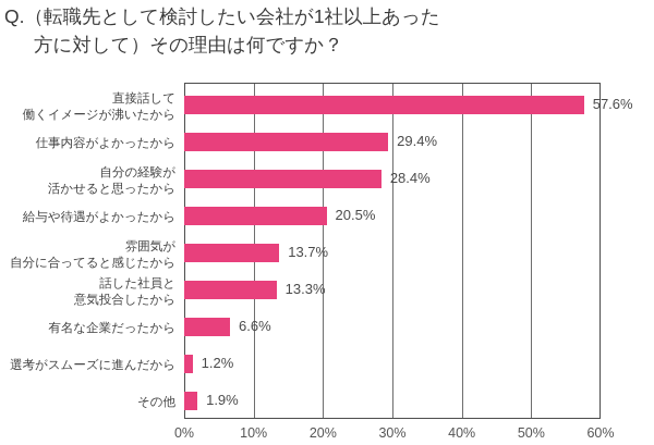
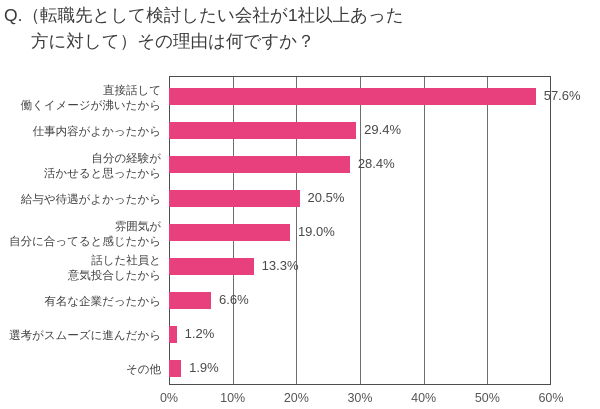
雰囲気が 自分に合ってると感じたから: 13.7% -> 19.0%
